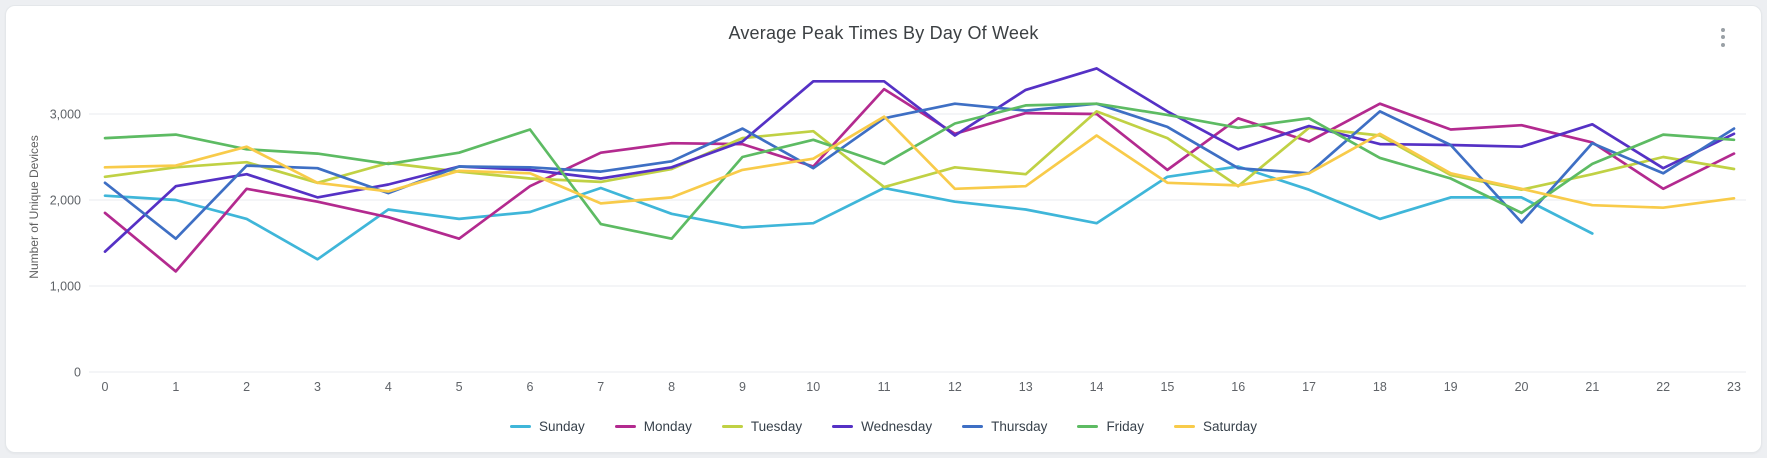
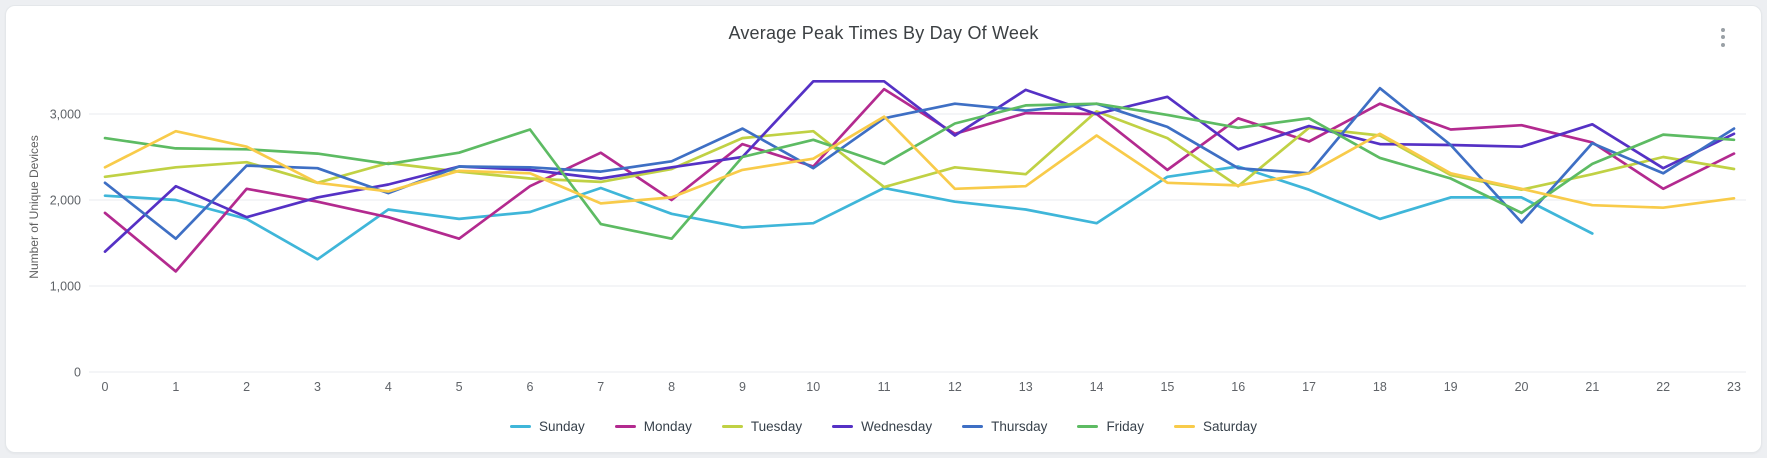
Friday/1: 2800 -> 2600
Saturday/1: 2400 -> 2800
Wednesday/2: 2300 -> 1800
Monday/8: 2700 -> 2000
Wednesday/9: 2700 -> 2500
Wednesday/14: 3500 -> 3000
Wednesday/15: 3000 -> 3200
Thursday/18: 3000 -> 3300
